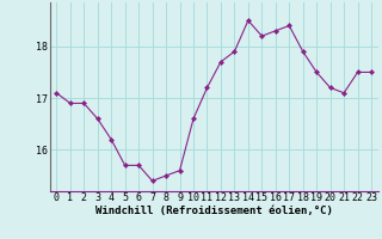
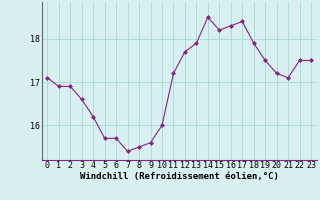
10: 16.6 -> 16.0
